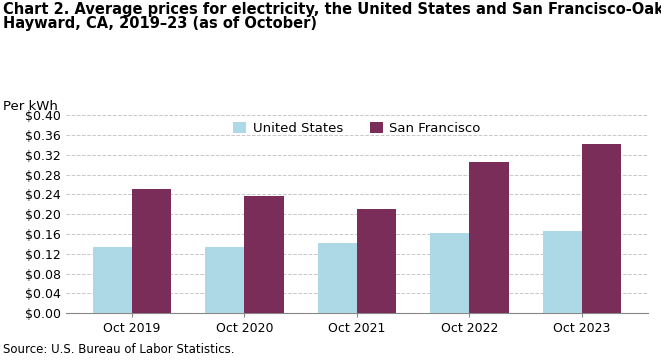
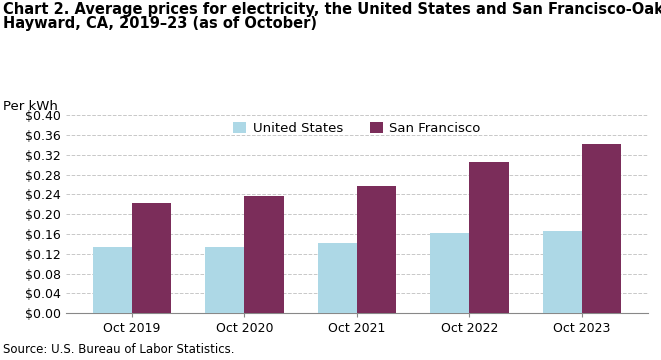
San Francisco/Oct 2019: $0.250 -> $0.222
San Francisco/Oct 2021: $0.210 -> $0.256
